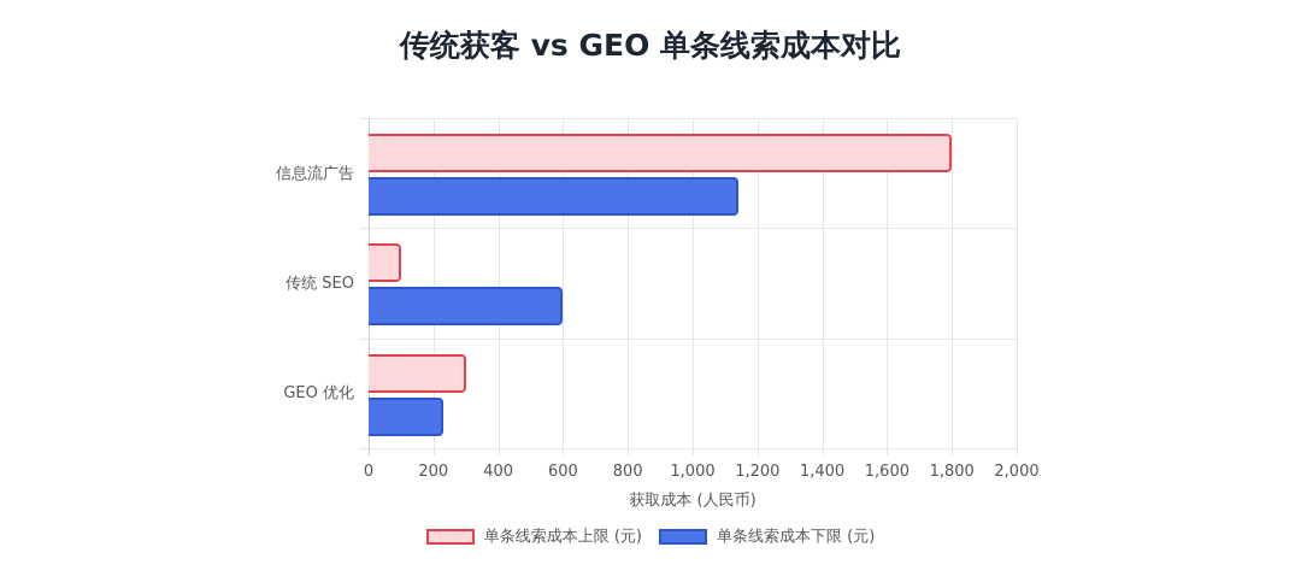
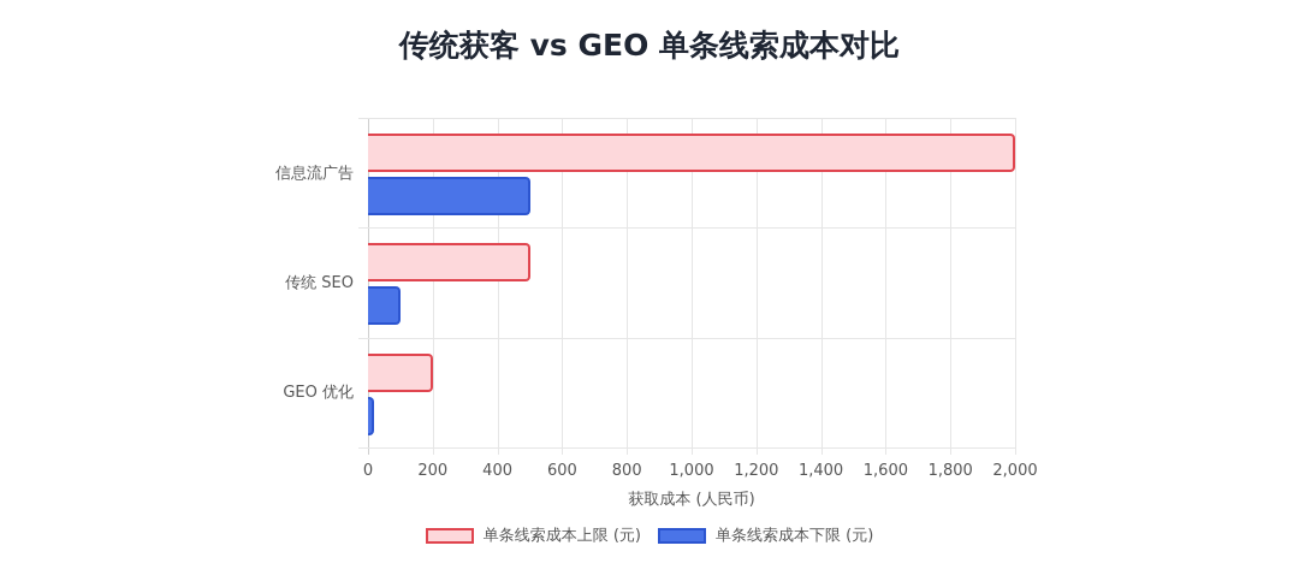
单条线索成本上限 (元)/信息流广告: 1800 -> 2000
单条线索成本下限 (元)/信息流广告: 1140 -> 500
单条线索成本上限 (元)/传统 SEO: 100 -> 500
单条线索成本下限 (元)/传统 SEO: 600 -> 100
单条线索成本上限 (元)/GEO 优化: 300 -> 200
单条线索成本下限 (元)/GEO 优化: 230 -> 20
